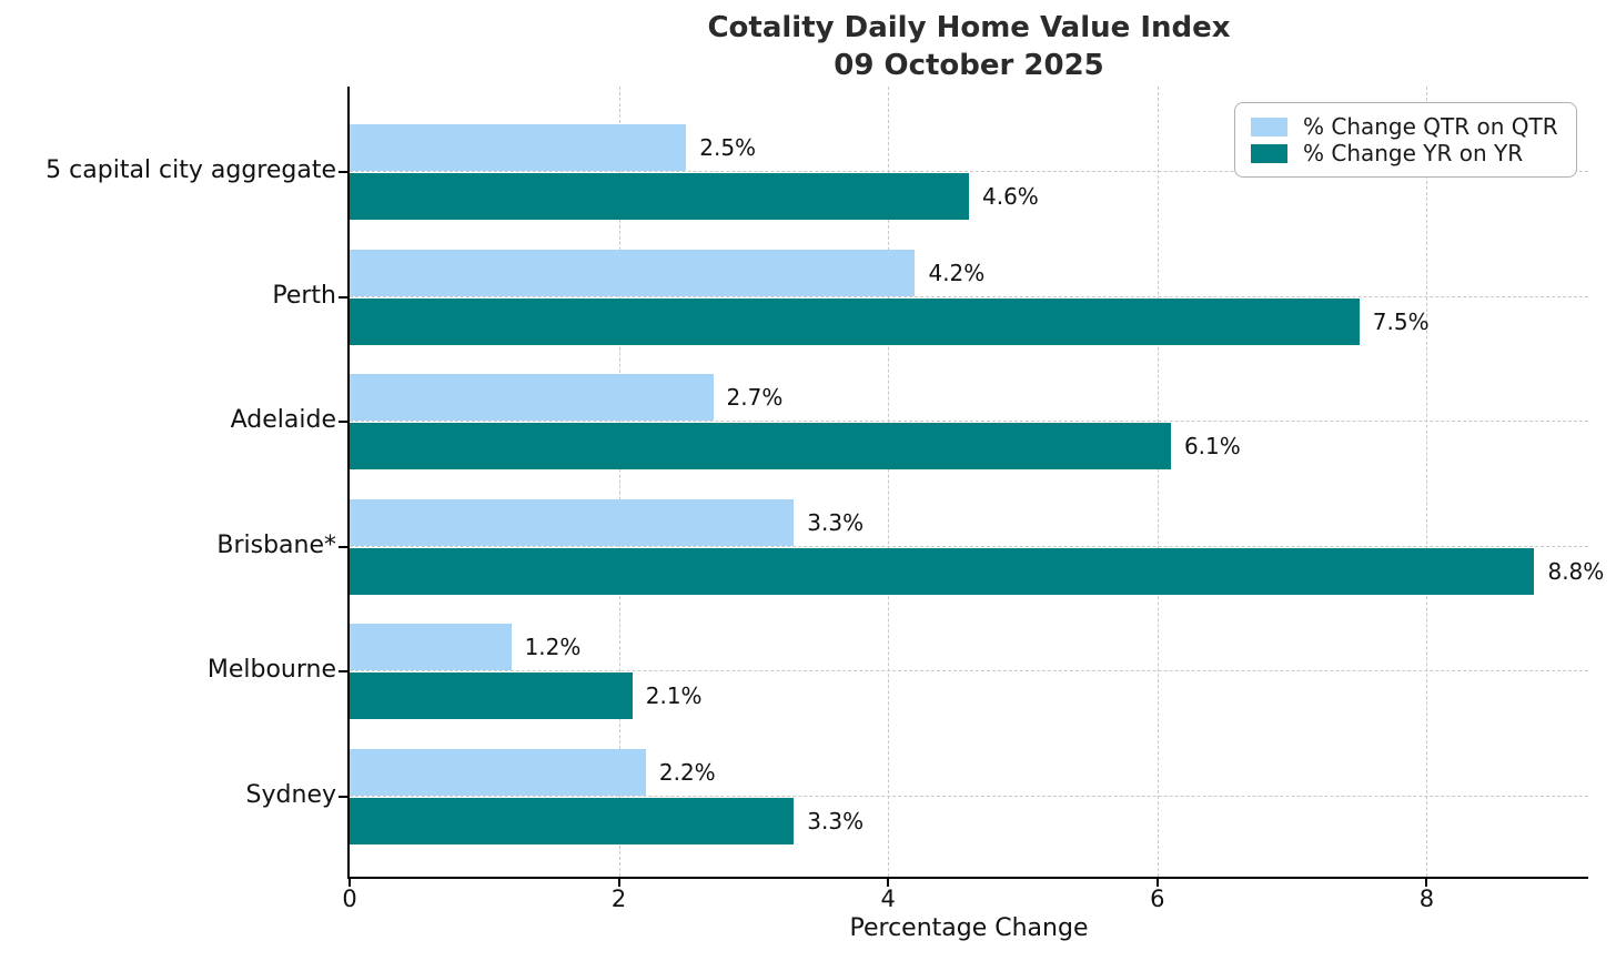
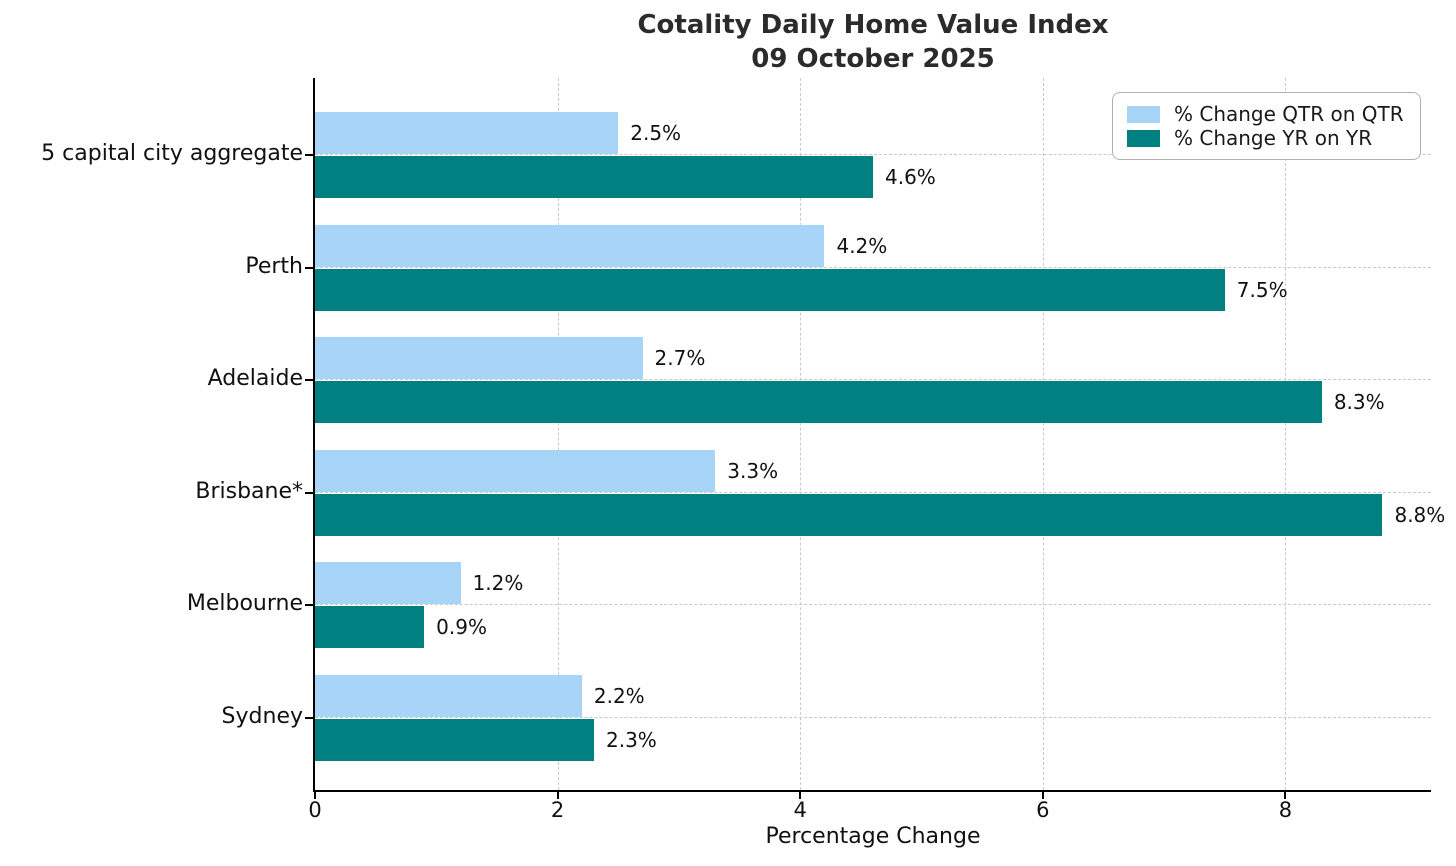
% Change YR on YR/Adelaide: 6.1% -> 8.3%
% Change YR on YR/Melbourne: 2.1% -> 0.9%
% Change YR on YR/Sydney: 3.3% -> 2.3%
